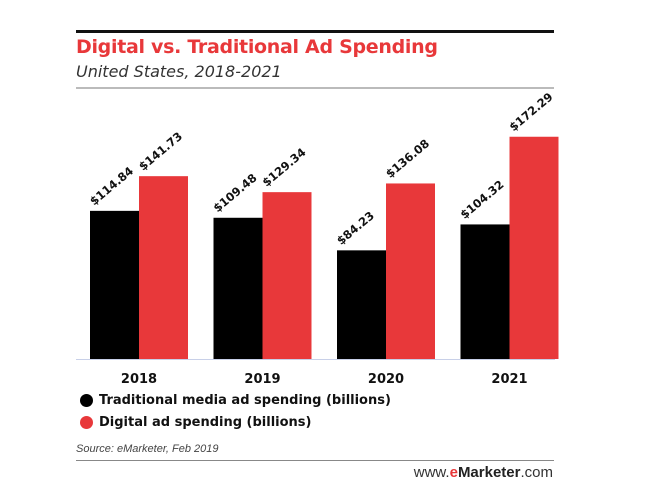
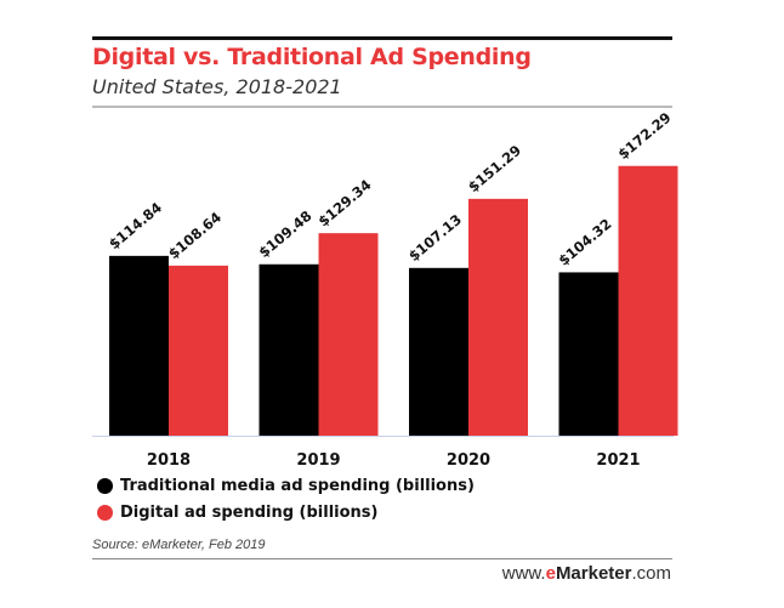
Digital ad spending (billions)/2018: $141.73 -> $108.64
Traditional media ad spending (billions)/2020: $84.23 -> $107.13
Digital ad spending (billions)/2020: $136.08 -> $151.29
